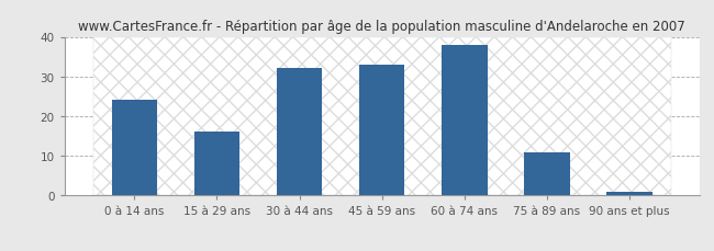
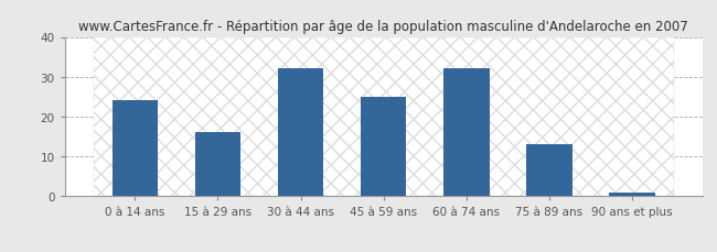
45 à 59 ans: 33 -> 25
60 à 74 ans: 38 -> 32
75 à 89 ans: 11 -> 13
